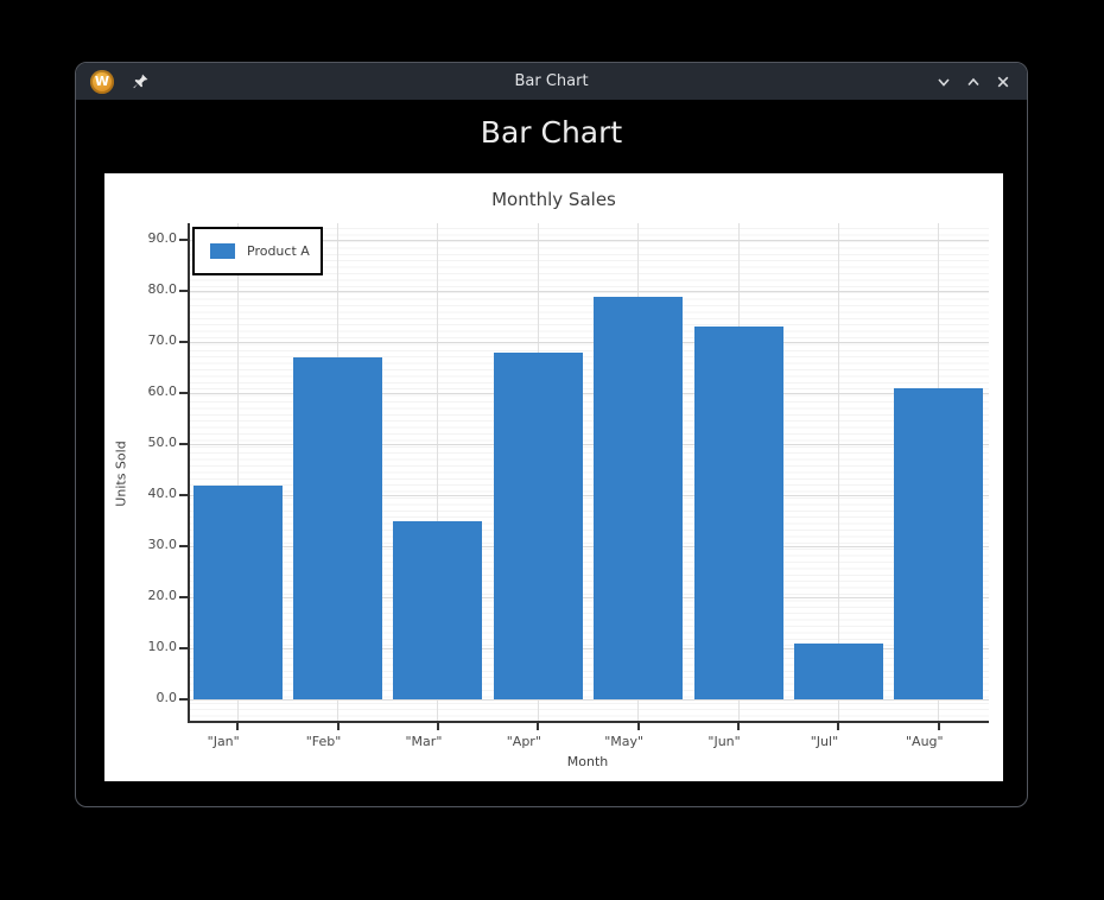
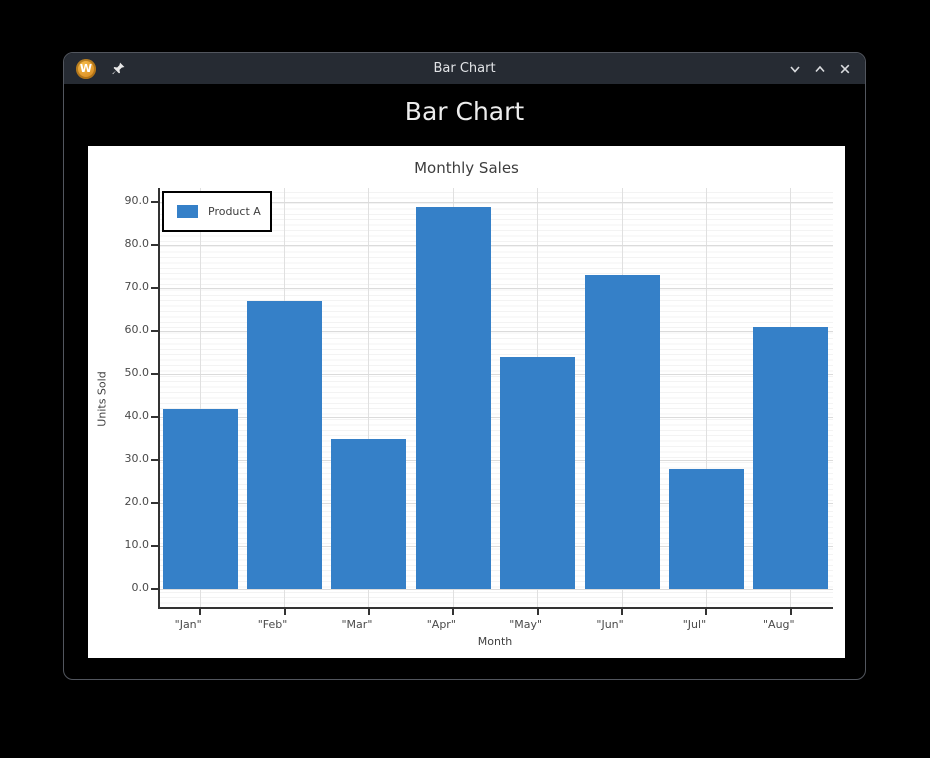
"Apr": 68 -> 89
"May": 79 -> 54
"Jul": 11 -> 28
